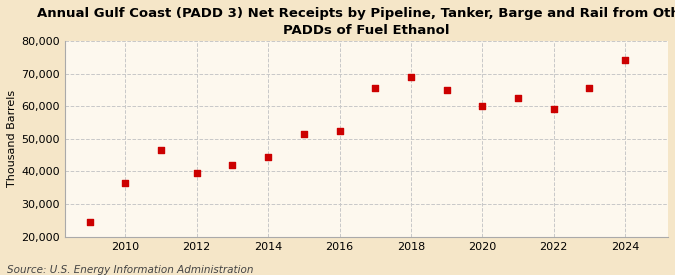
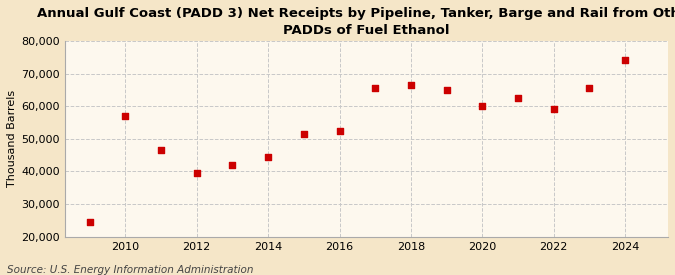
2010: 36,500 -> 57,000
2018: 69,000 -> 66,500
